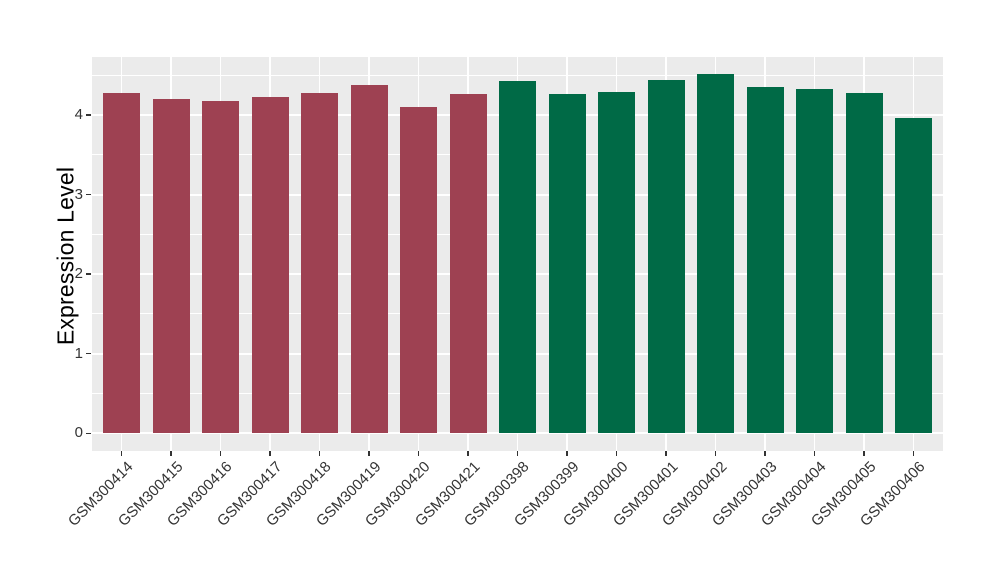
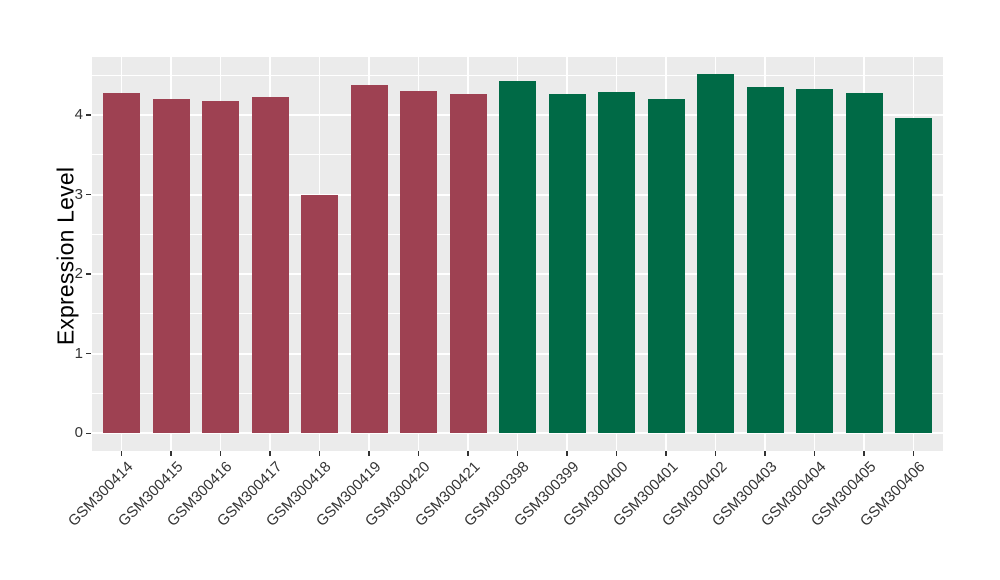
GSM300418: 4.3 -> 3.0
GSM300420: 4.1 -> 4.3
GSM300401: 4.4 -> 4.2
